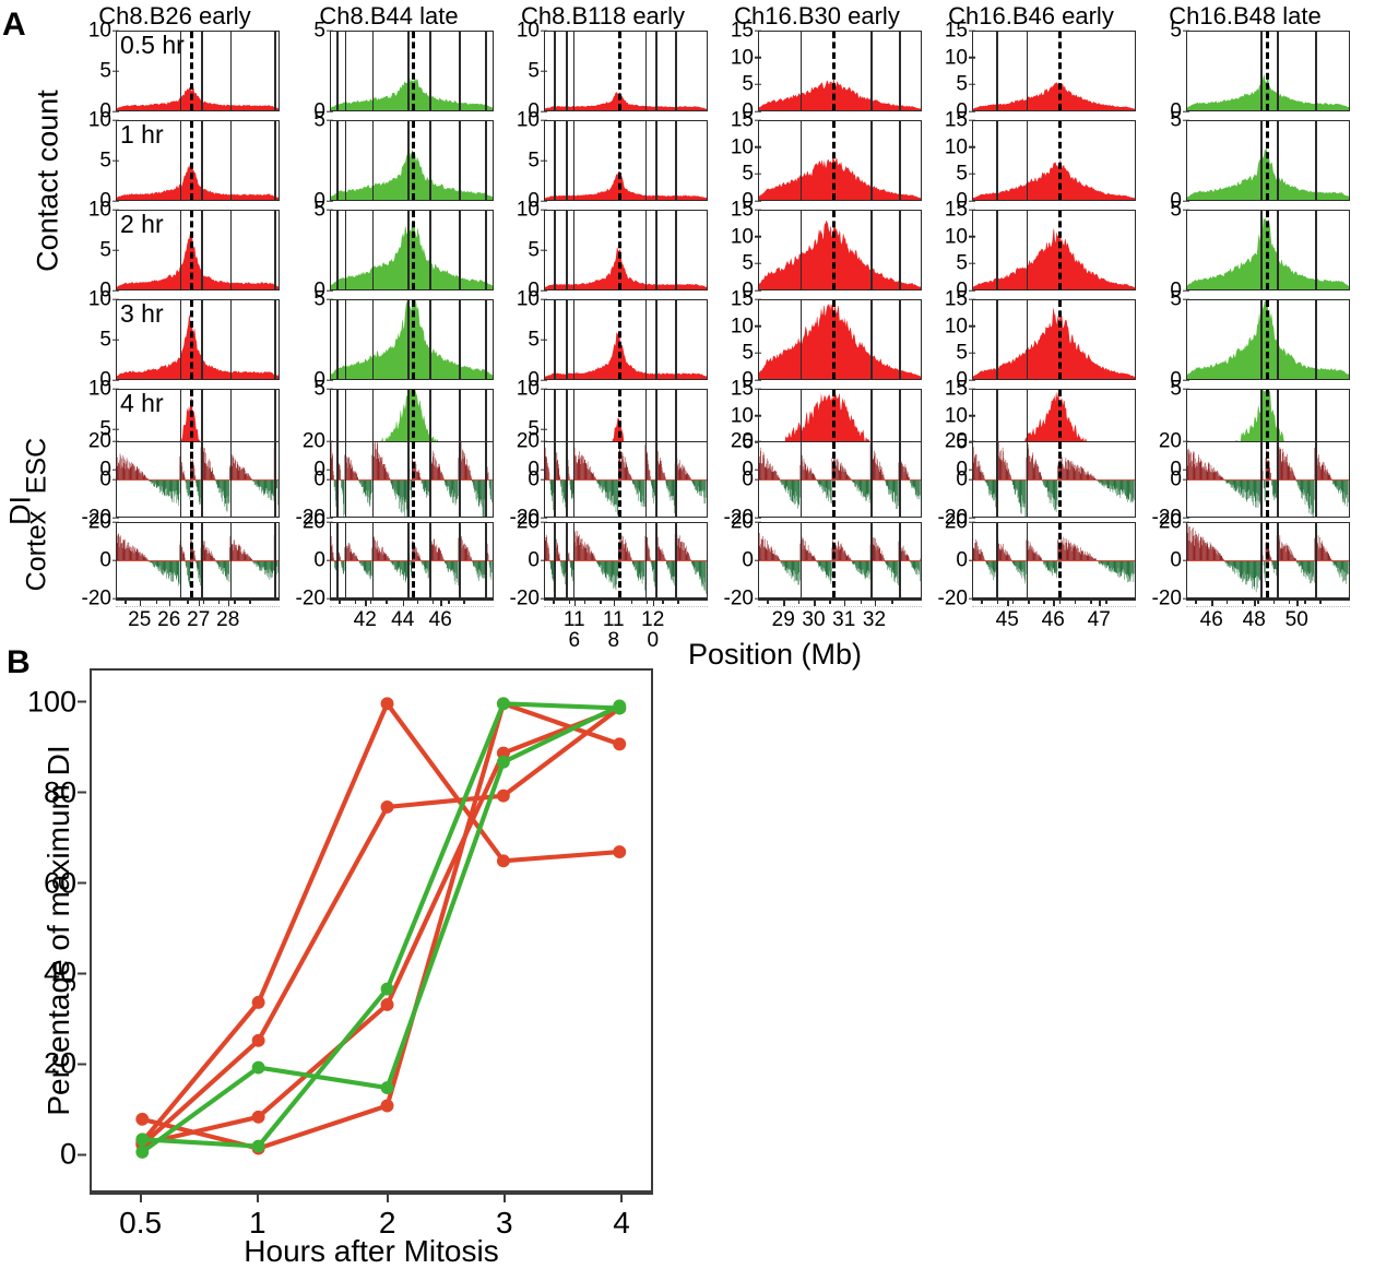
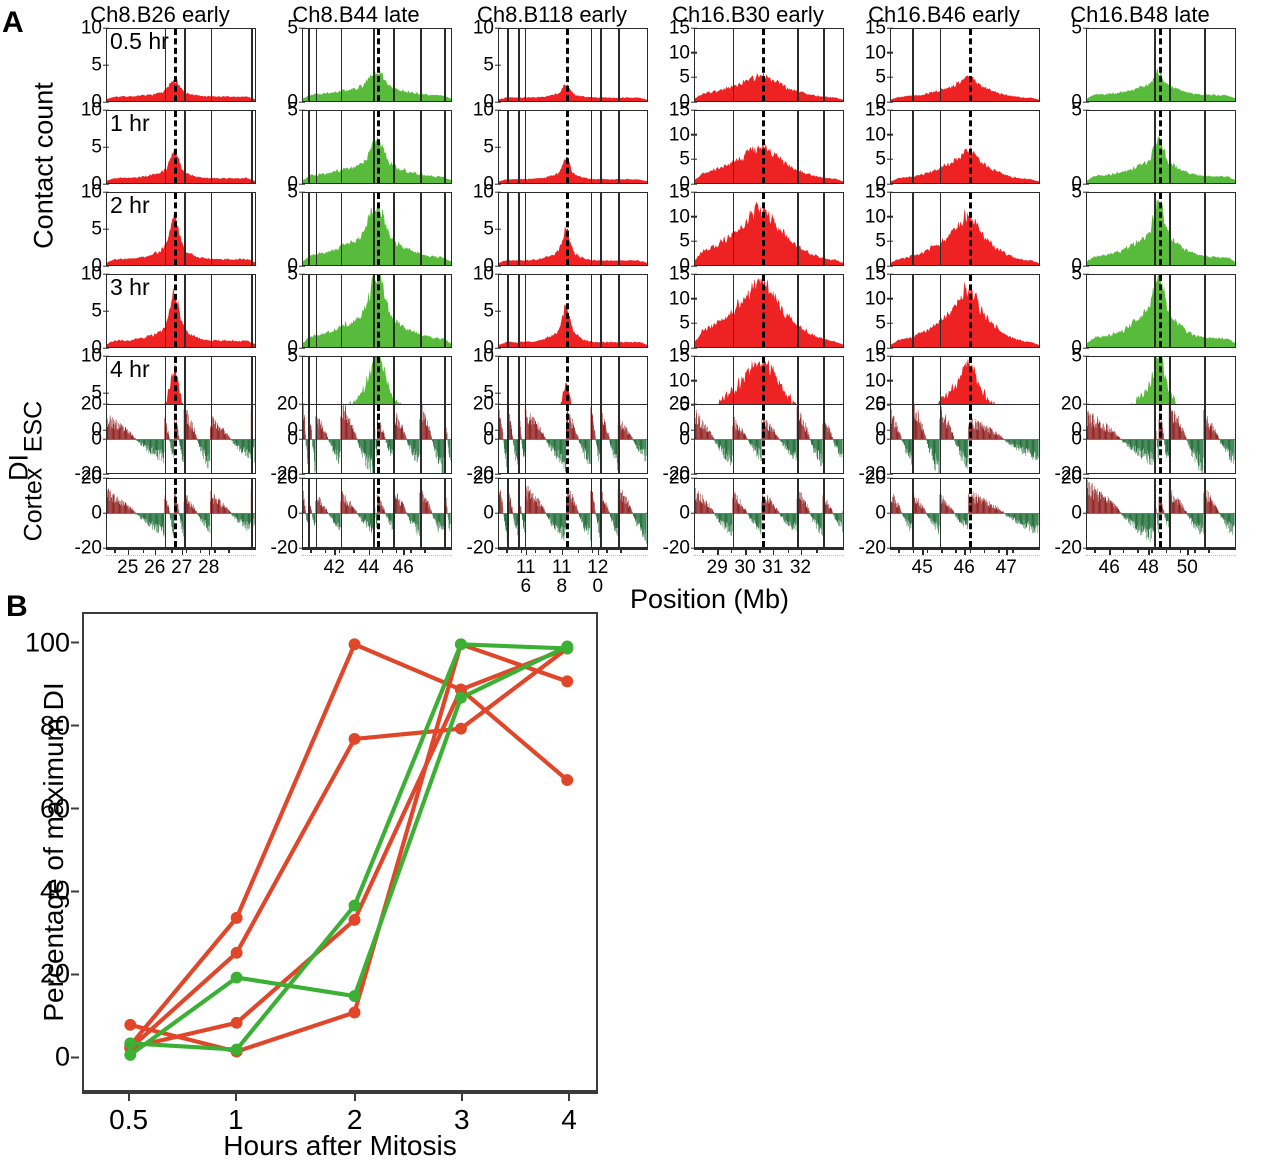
Ch8.B26 early/3: 65 -> 89
